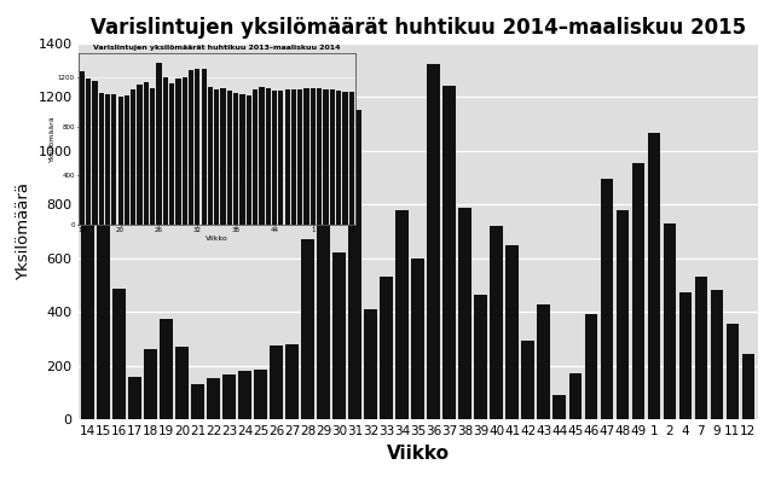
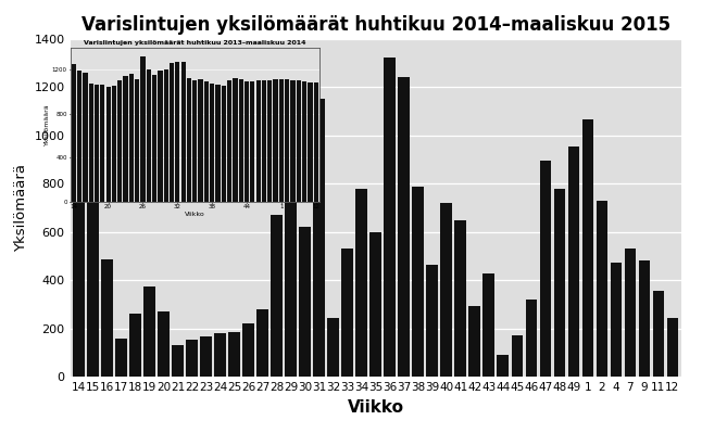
Varislintujen yksilömäärät huhtikuu 2014–maaliskuu 2015/26: 275 -> 220
Varislintujen yksilömäärät huhtikuu 2014–maaliskuu 2015/32: 410 -> 245
Varislintujen yksilömäärät huhtikuu 2014–maaliskuu 2015/46: 390 -> 320
